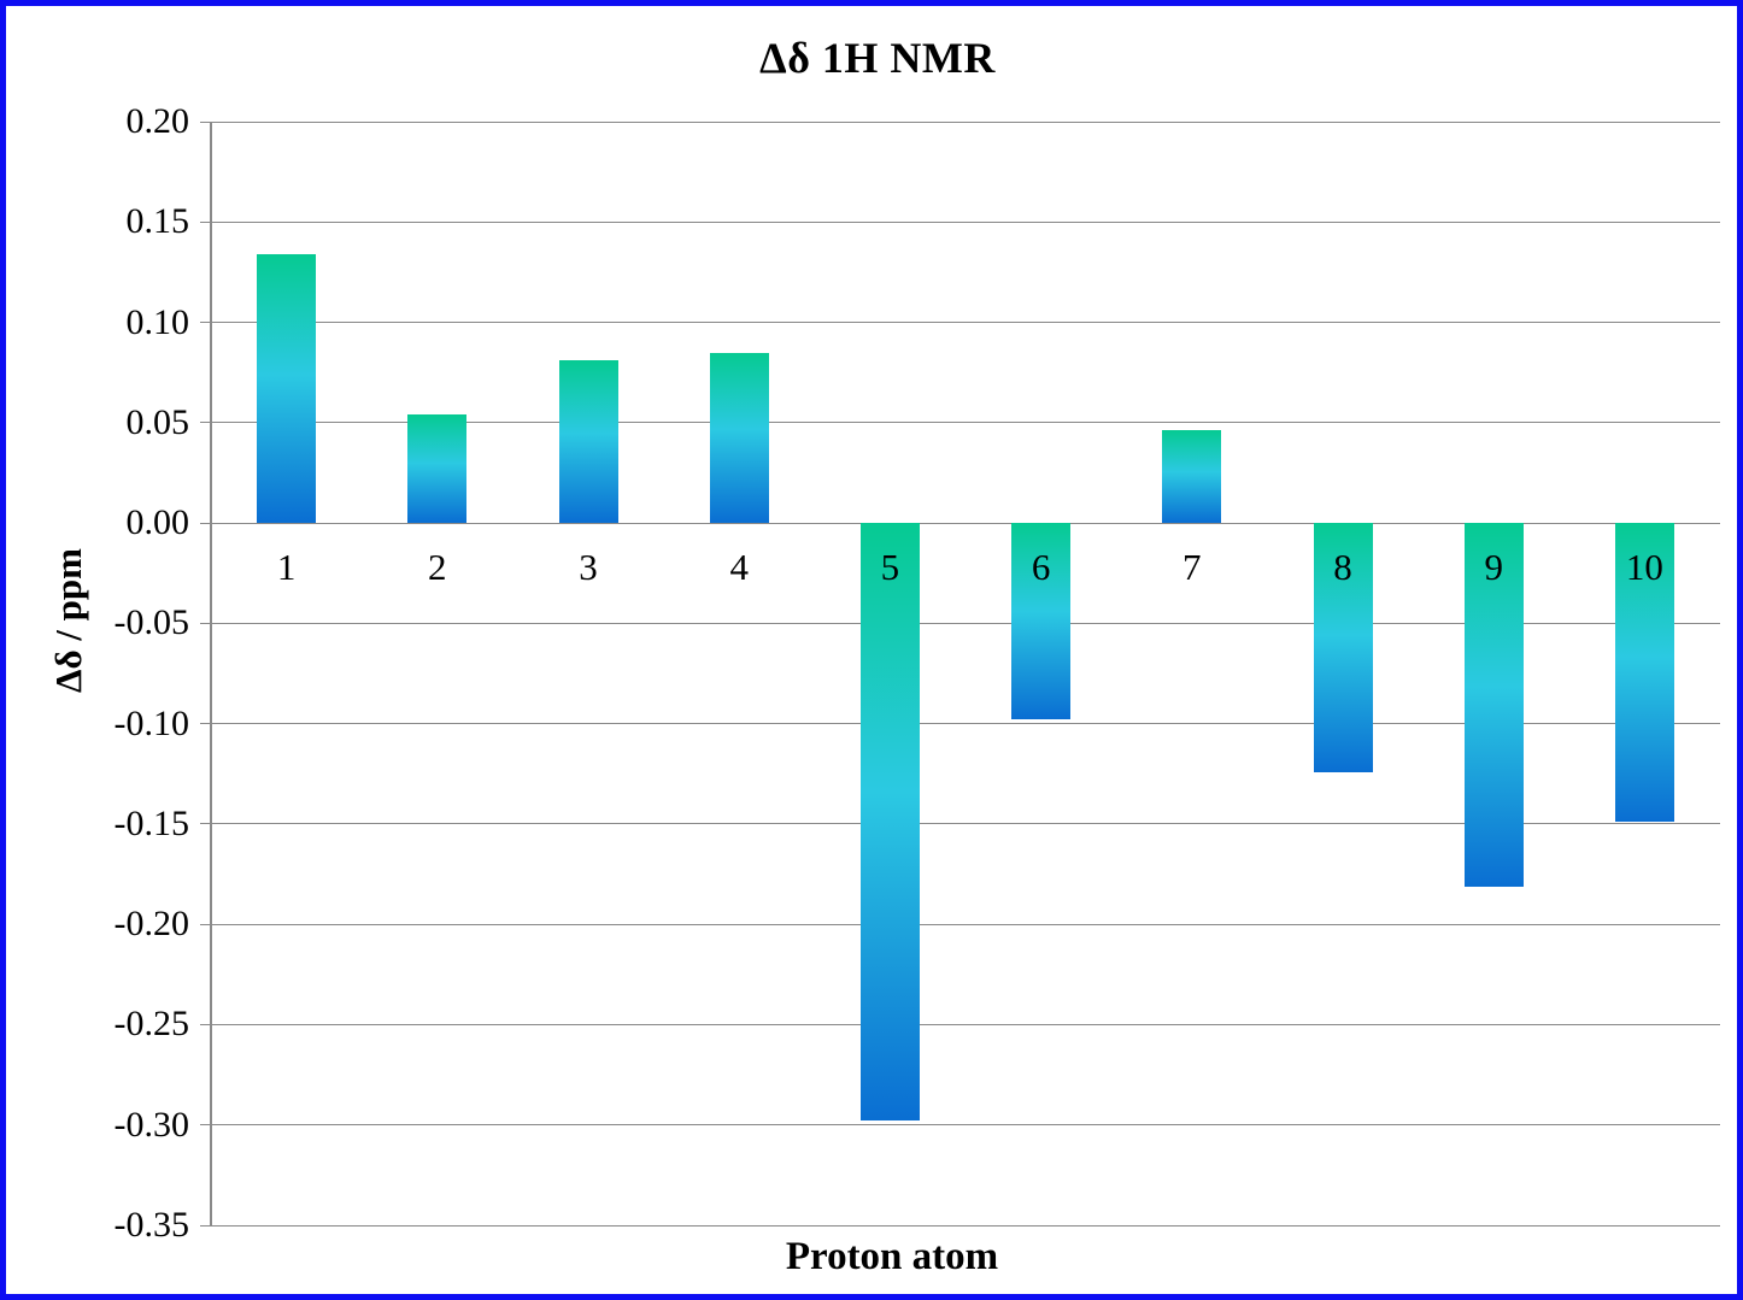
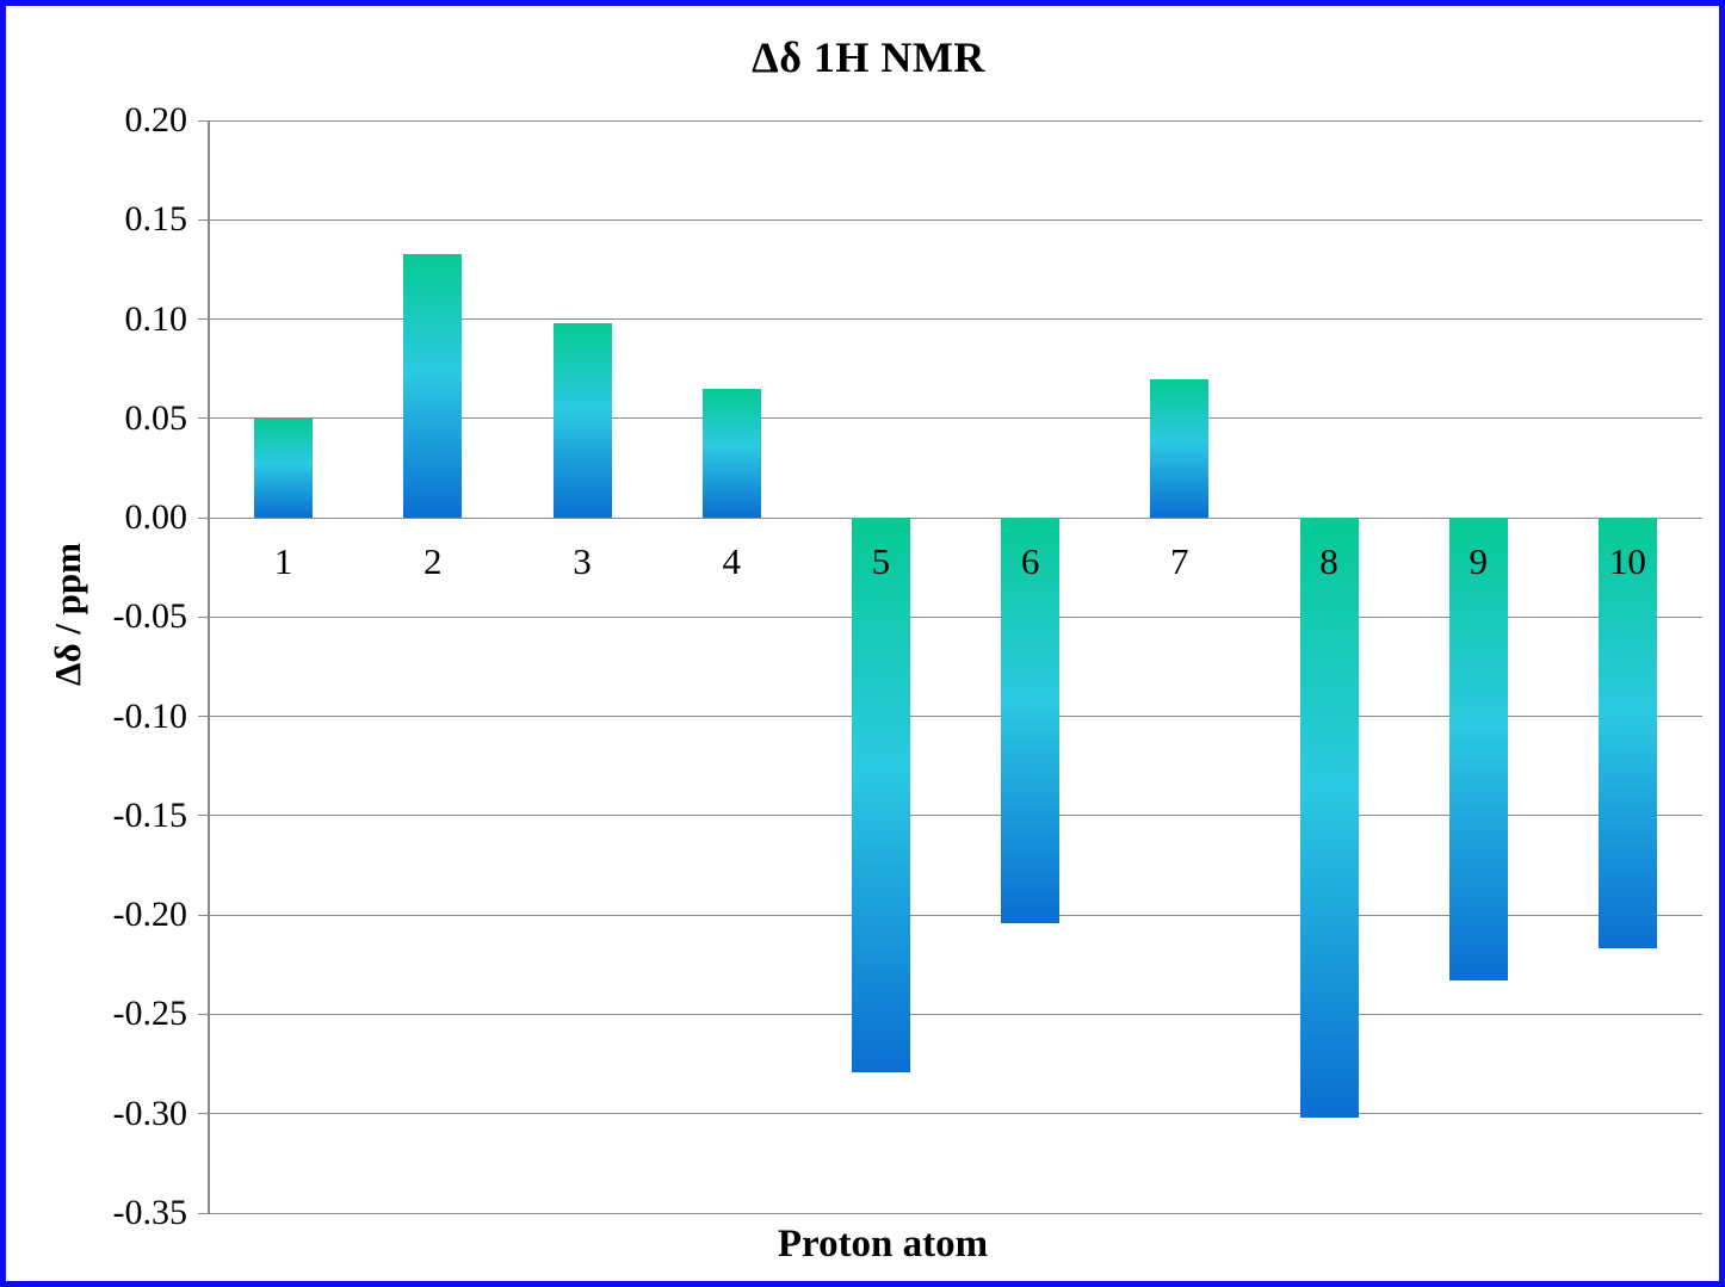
1: 0.134 -> 0.050
2: 0.054 -> 0.133
3: 0.081 -> 0.098
4: 0.085 -> 0.065
5: -0.298 -> -0.279
6: -0.098 -> -0.204
7: 0.046 -> 0.070
8: -0.124 -> -0.302
9: -0.181 -> -0.233
10: -0.149 -> -0.217
